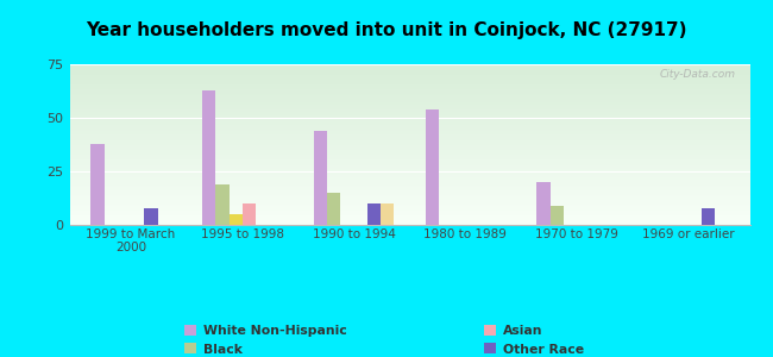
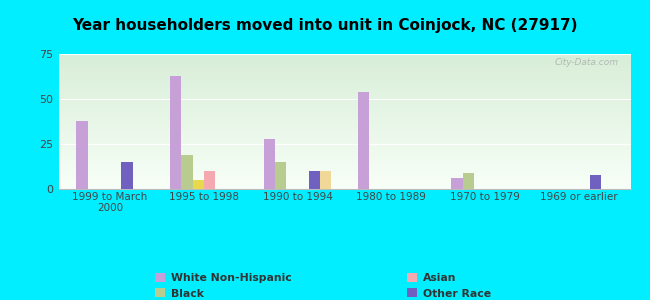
Other Race/1999 to March 2000: 8 -> 15
White Non-Hispanic/1990 to 1994: 44 -> 28
White Non-Hispanic/1970 to 1979: 20 -> 6
